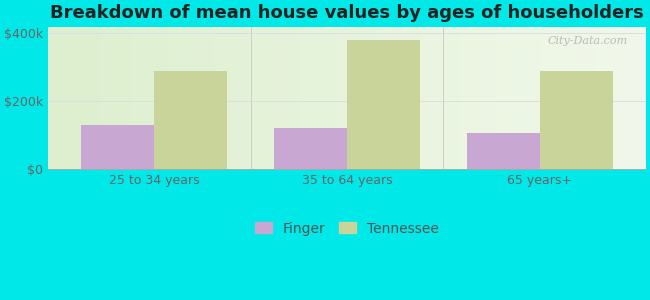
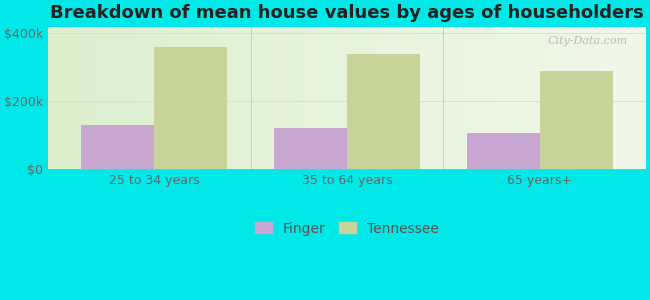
Tennessee/25 to 34 years: $290k -> $360k
Tennessee/35 to 64 years: $380k -> $340k
